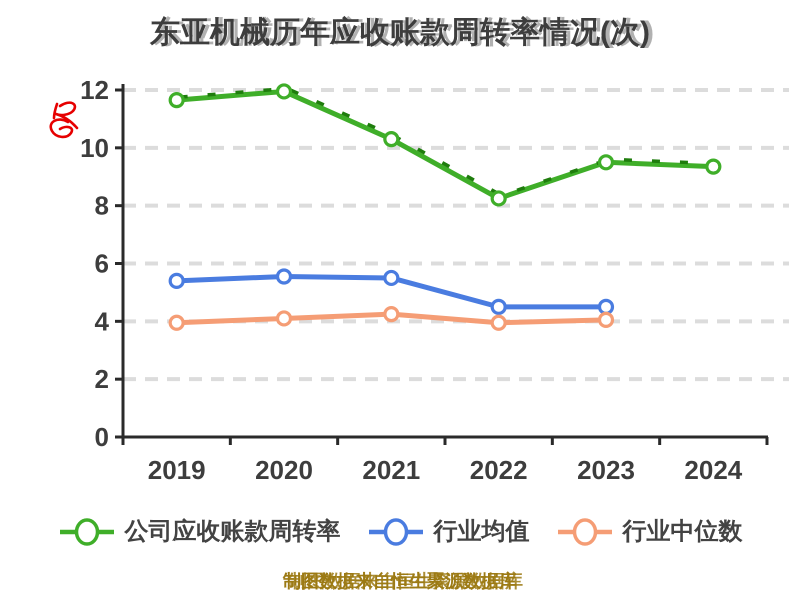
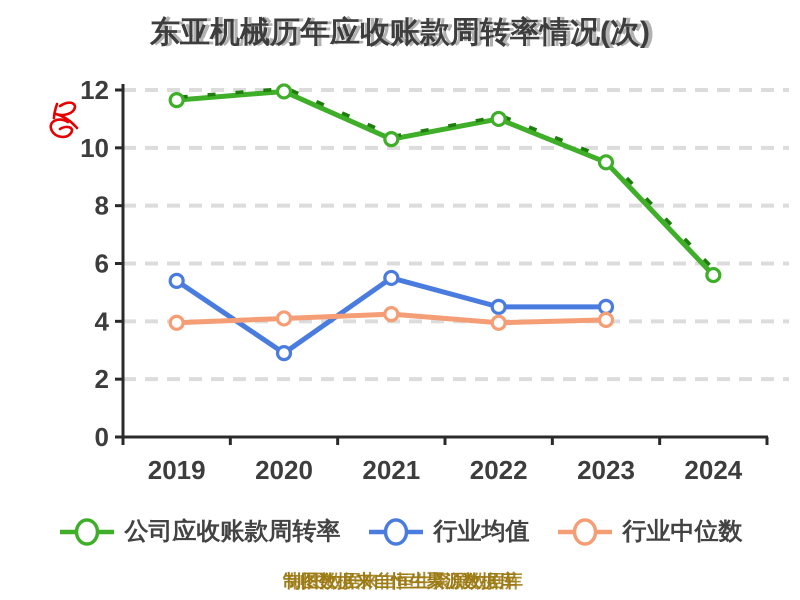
行业均值/2020: 5.5 -> 2.9
公司应收账款周转率/2022: 8.2 -> 11.0
公司应收账款周转率/2024: 9.3 -> 5.6
